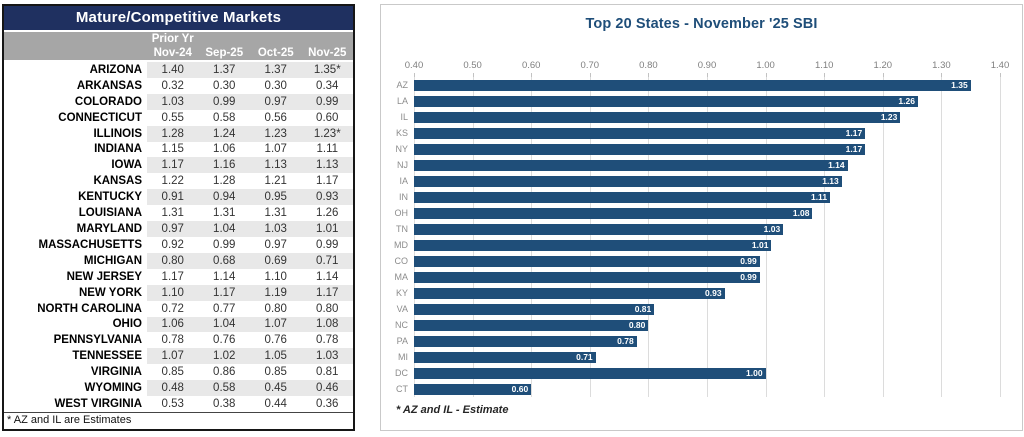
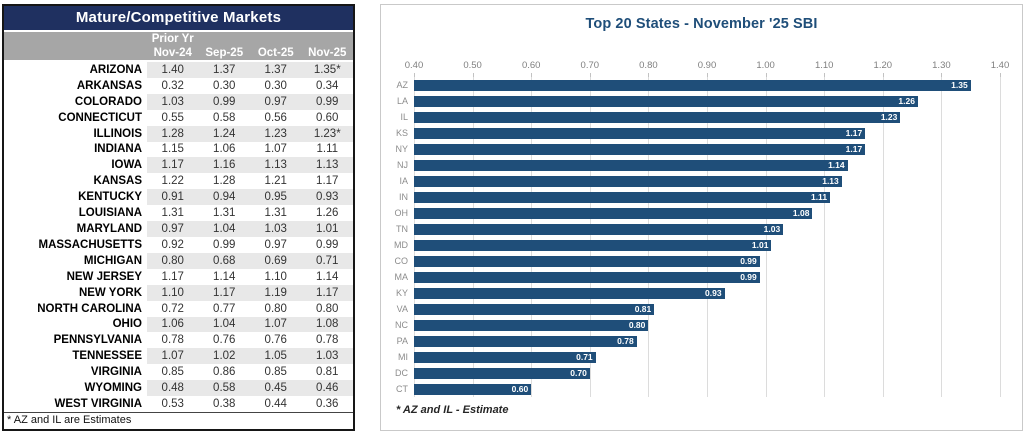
DC: 1.00 -> 0.70
